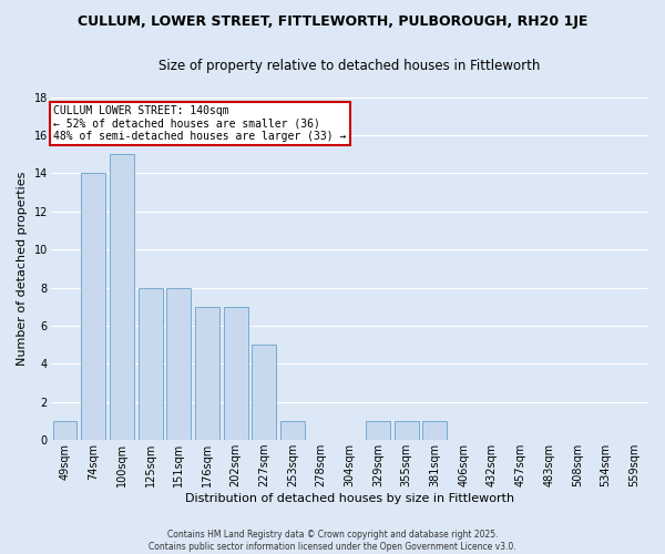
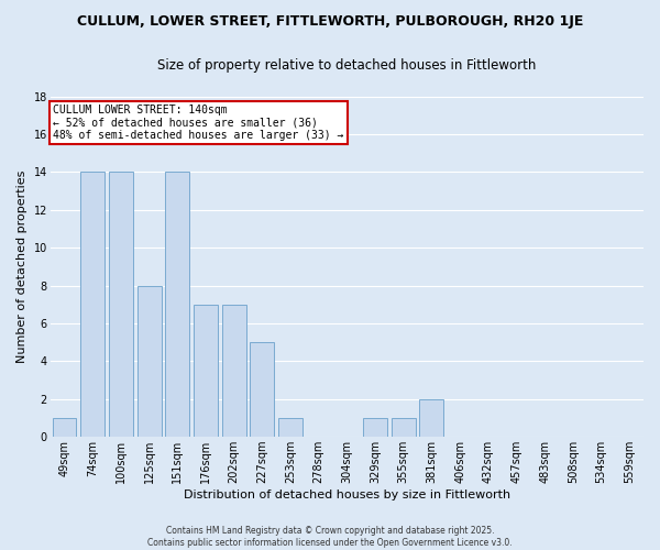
100sqm: 15 -> 14
151sqm: 8 -> 14
381sqm: 1 -> 2
